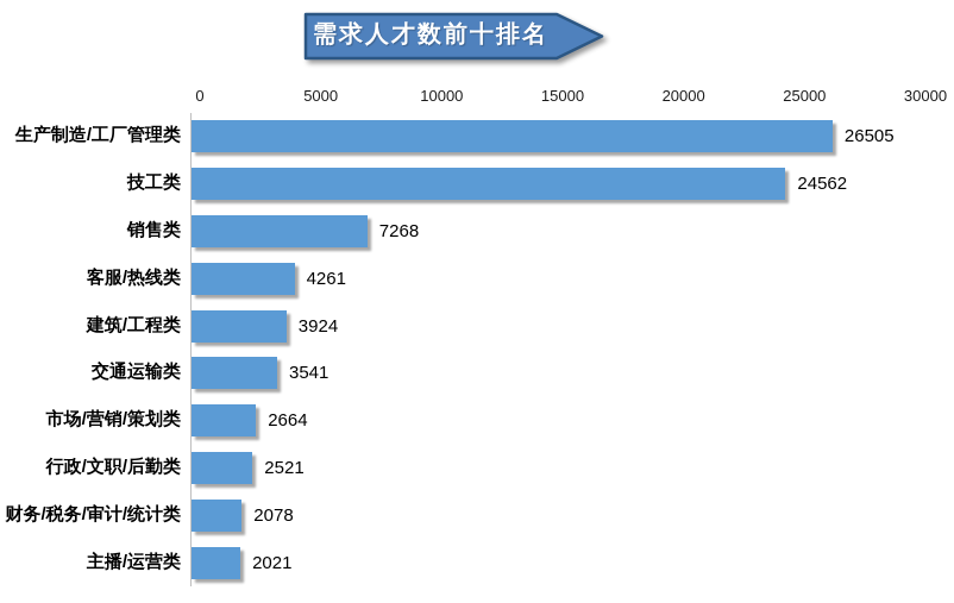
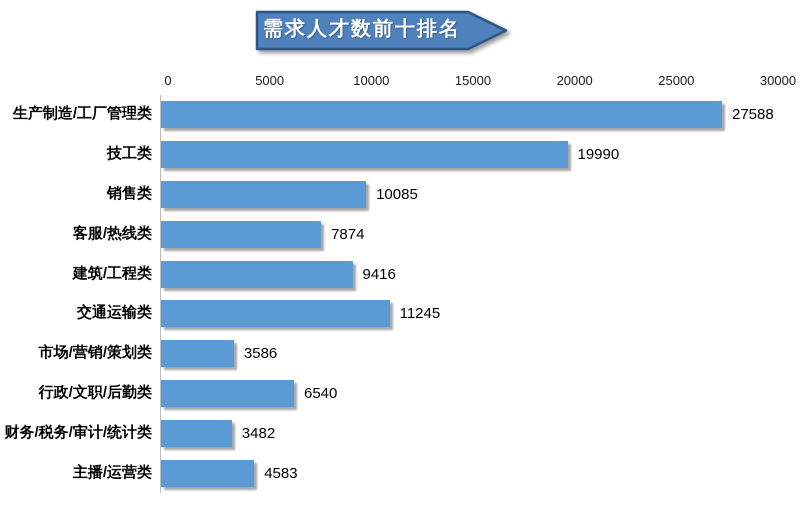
生产制造/工厂管理类: 26505 -> 27588
技工类: 24562 -> 19990
销售类: 7268 -> 10085
客服/热线类: 4261 -> 7874
建筑/工程类: 3924 -> 9416
交通运输类: 3541 -> 11245
市场/营销/策划类: 2664 -> 3586
行政/文职/后勤类: 2521 -> 6540
财务/税务/审计/统计类: 2078 -> 3482
主播/运营类: 2021 -> 4583
